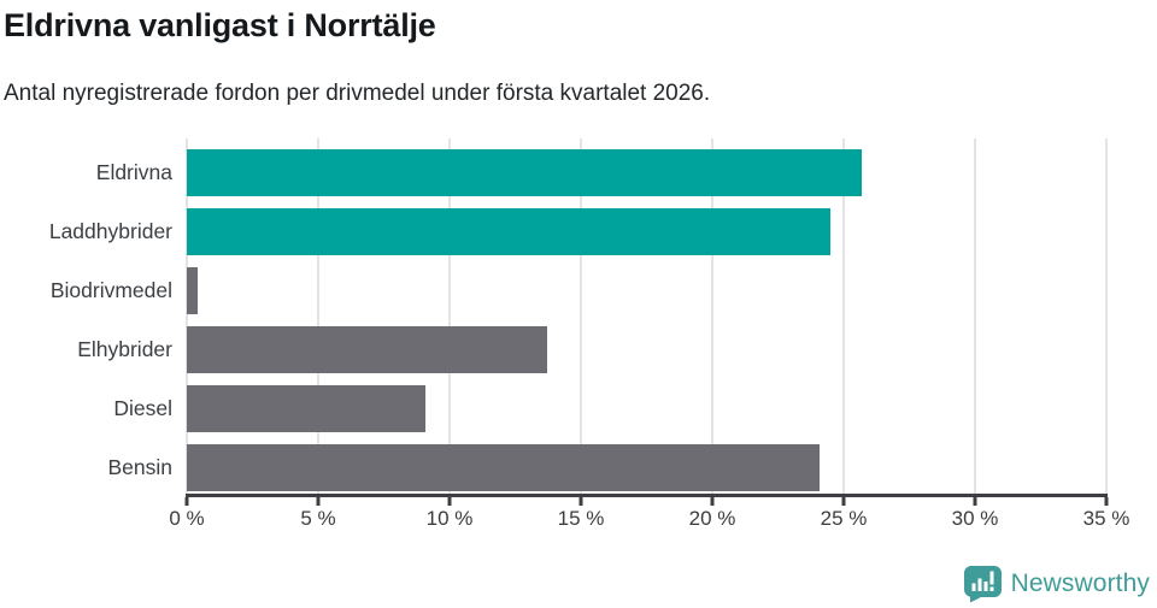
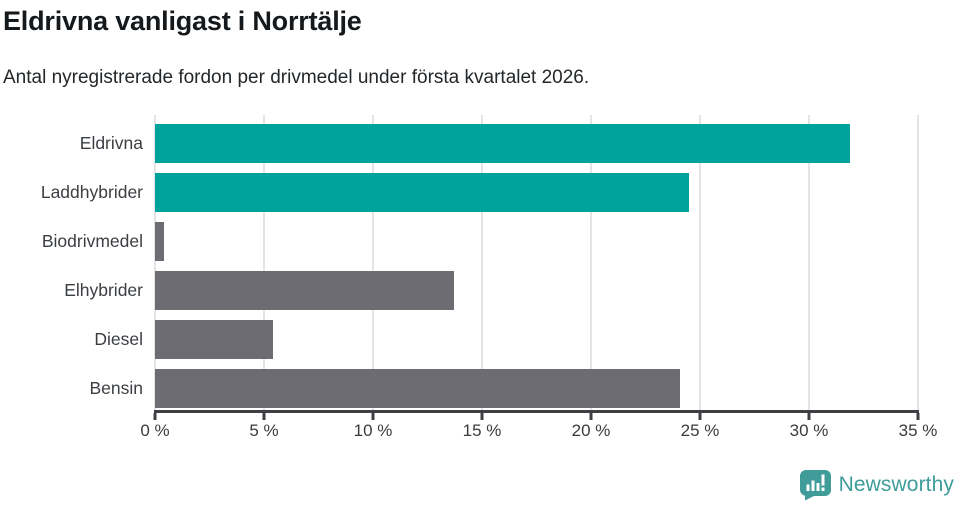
Eldrivna: 25.7% -> 31.9%
Diesel: 9.1% -> 5.4%
